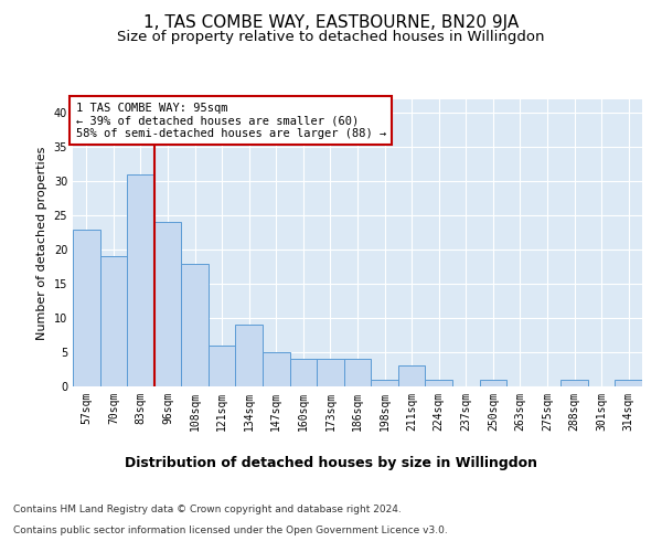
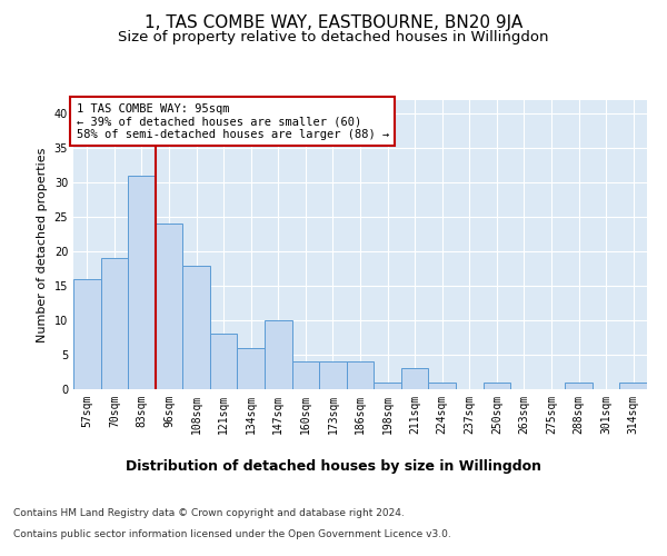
57sqm: 23 -> 16
121sqm: 6 -> 8
134sqm: 9 -> 6
147sqm: 5 -> 10
